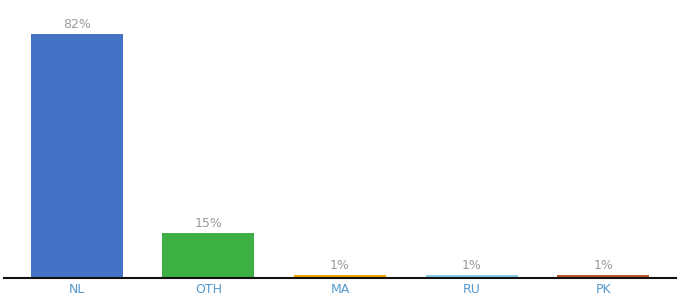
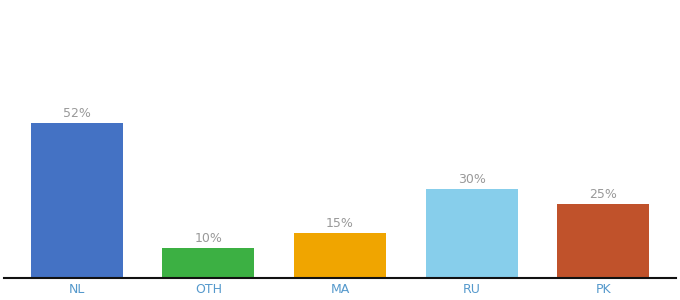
NL: 82% -> 52%
OTH: 15% -> 10%
MA: 1% -> 15%
RU: 1% -> 30%
PK: 1% -> 25%
